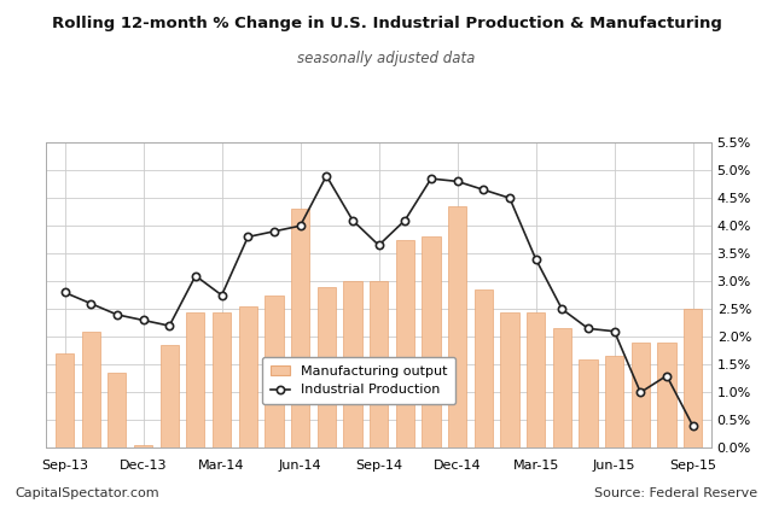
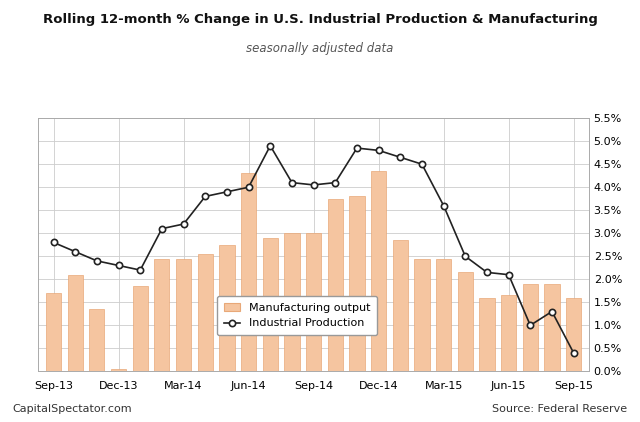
Industrial Production/Mar-14: 2.75% -> 3.20%
Industrial Production/Sep-14: 3.65% -> 4.05%
Industrial Production/Mar-15: 3.40% -> 3.60%
Manufacturing output/Sep-15: 2.50% -> 1.60%
